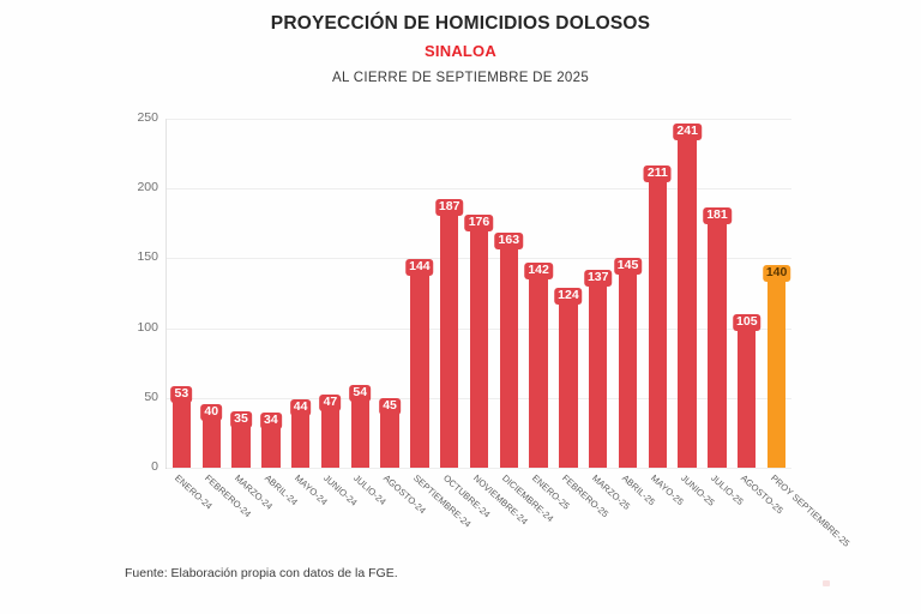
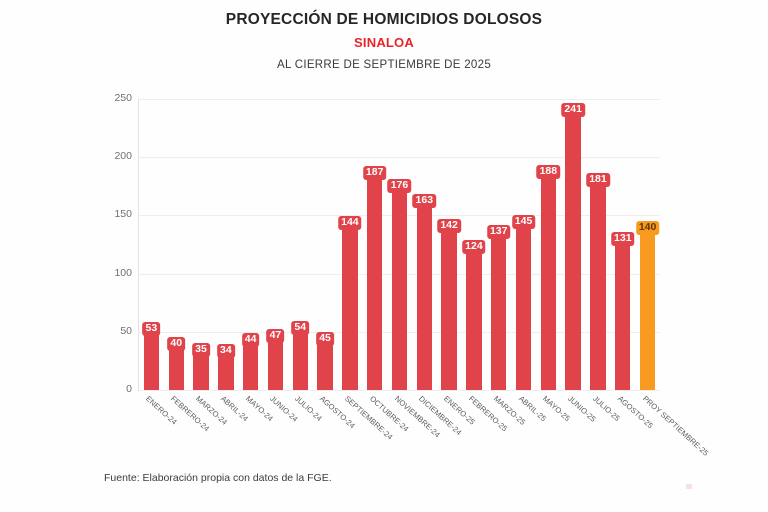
MAYO-25: 211 -> 188
AGOSTO-25: 105 -> 131
